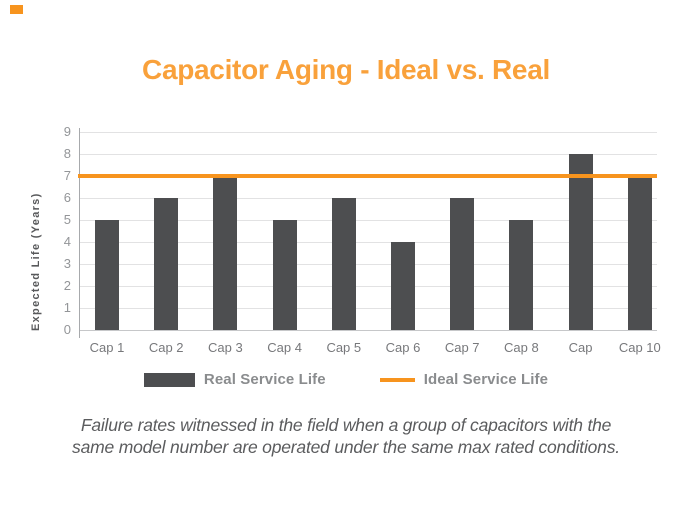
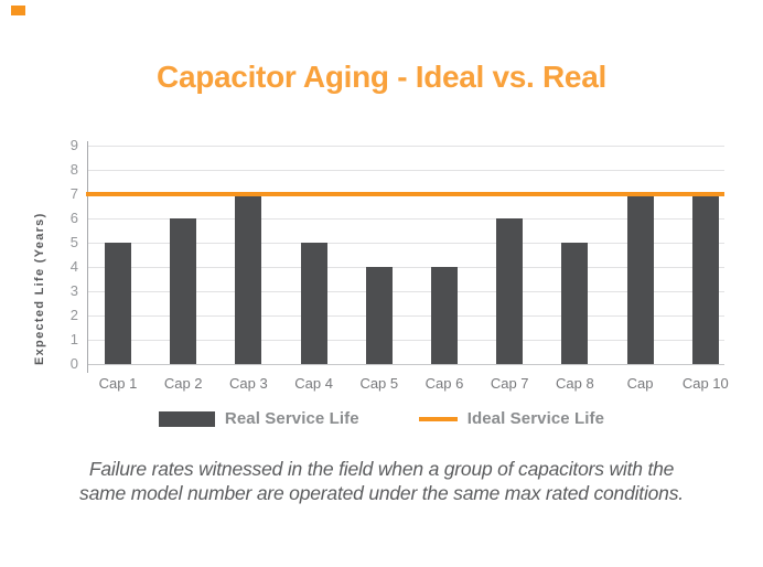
Cap 5: 6 -> 4
Cap: 8 -> 7
